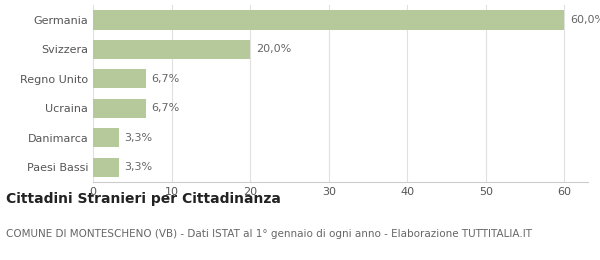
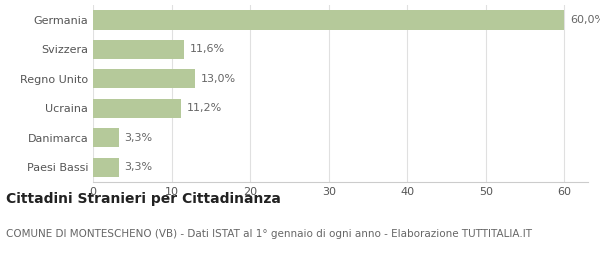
Svizzera: 20,0% -> 11,6%
Regno Unito: 6,7% -> 13,0%
Ucraina: 6,7% -> 11,2%
